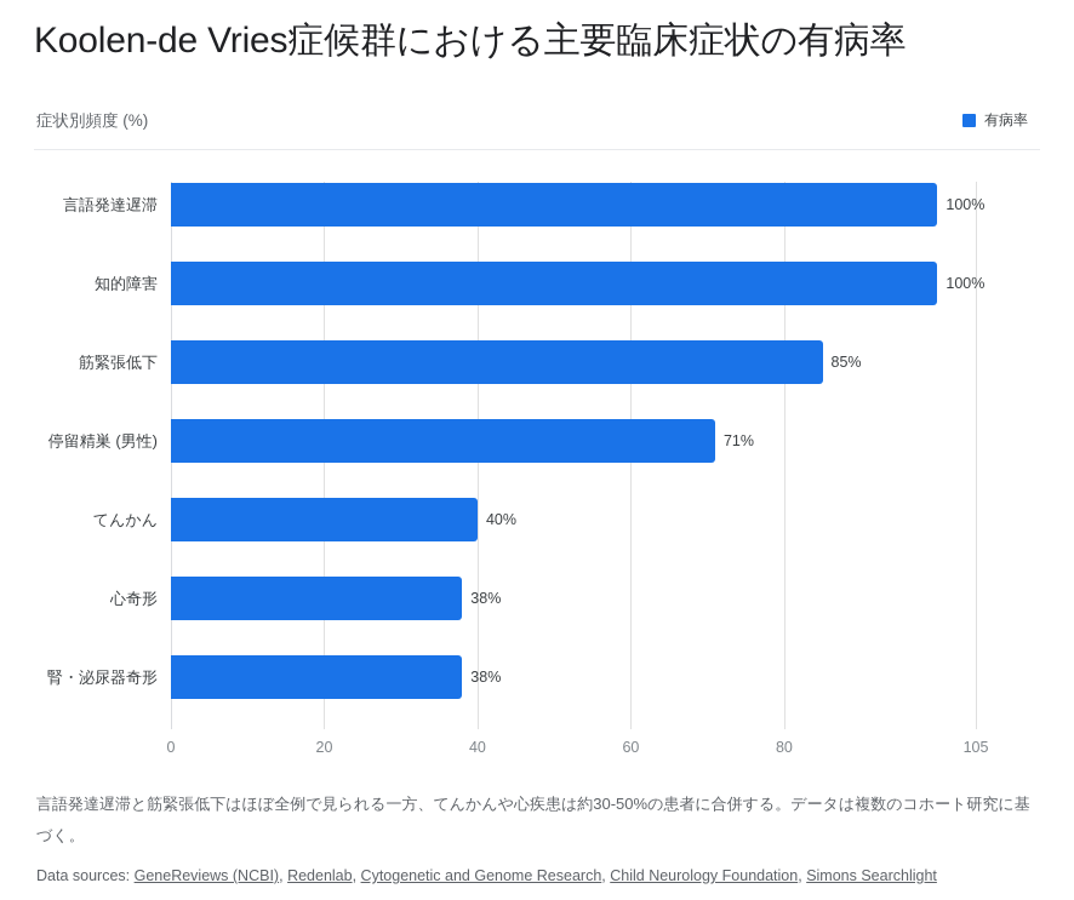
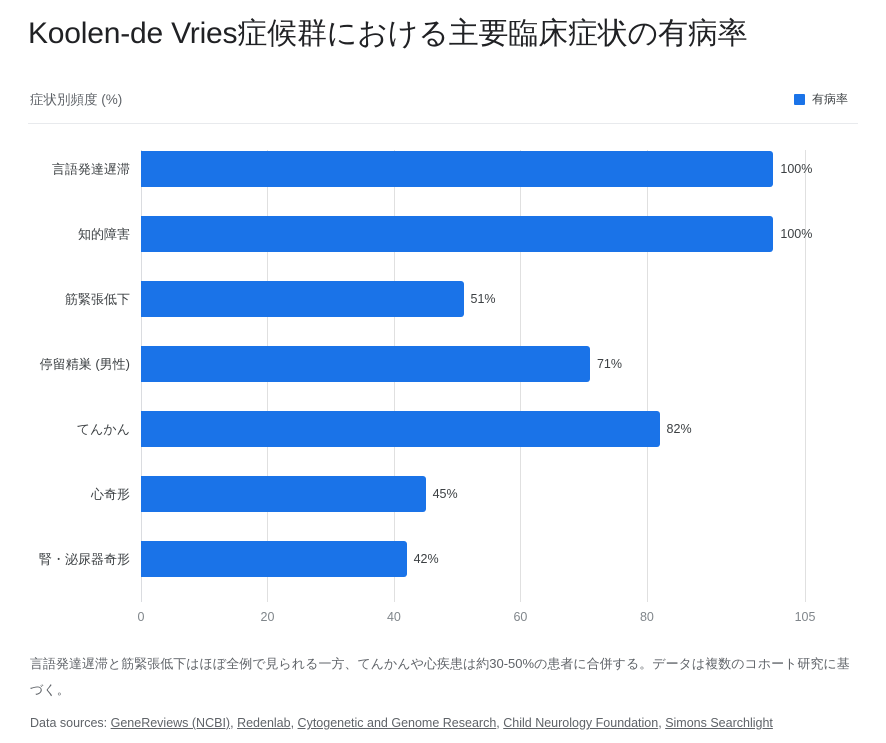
筋緊張低下: 85% -> 51%
てんかん: 40% -> 82%
心奇形: 38% -> 45%
腎・泌尿器奇形: 38% -> 42%
